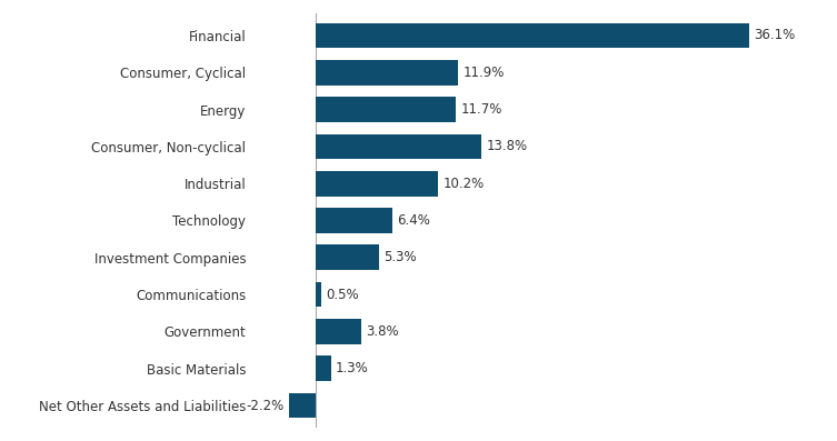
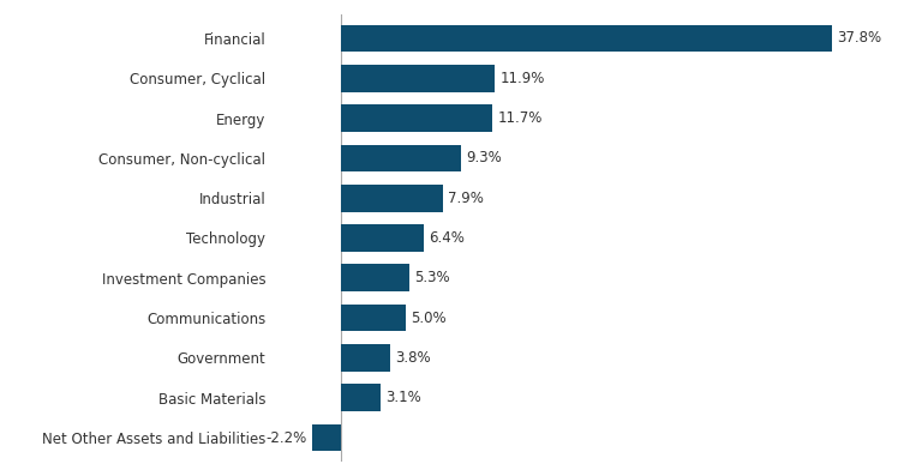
Financial: 36.1% -> 37.8%
Consumer, Non-cyclical: 13.8% -> 9.3%
Industrial: 10.2% -> 7.9%
Communications: 0.5% -> 5.0%
Basic Materials: 1.3% -> 3.1%
